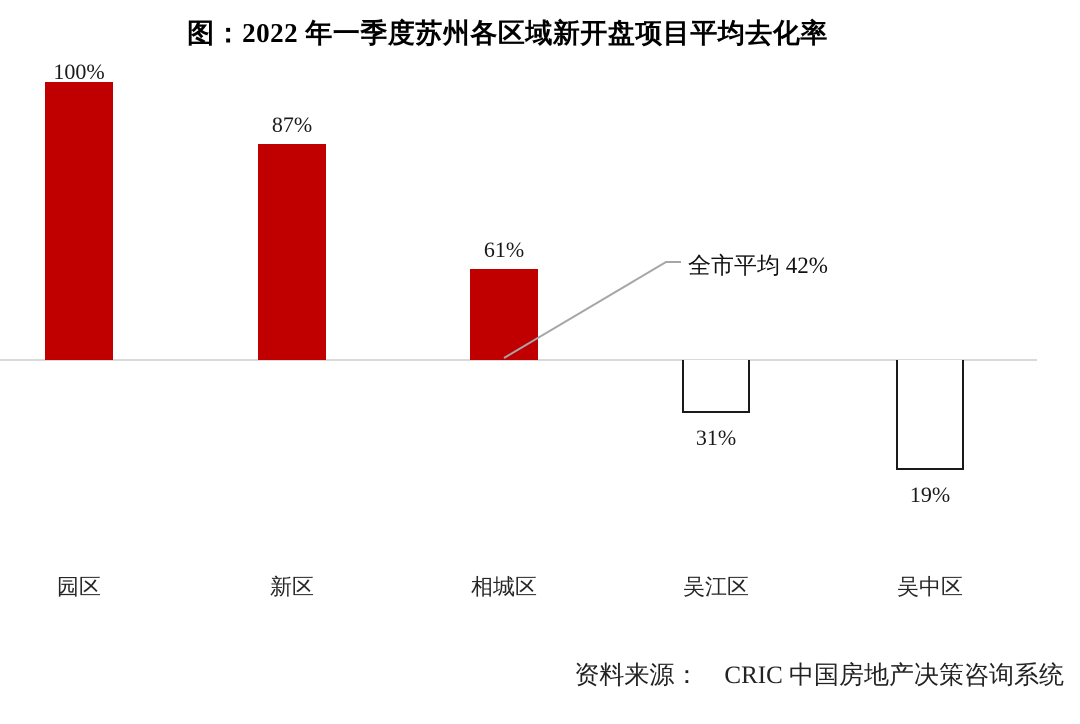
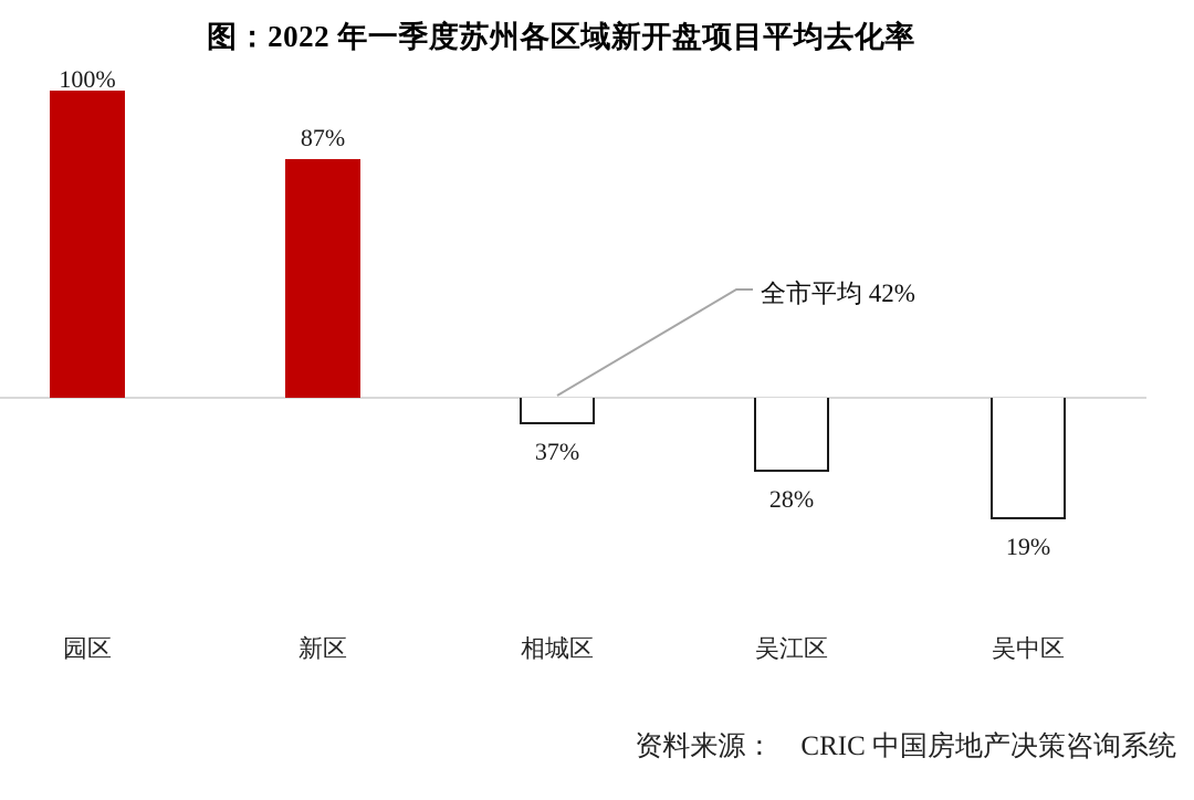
相城区: 61% -> 37%
吴江区: 31% -> 28%
